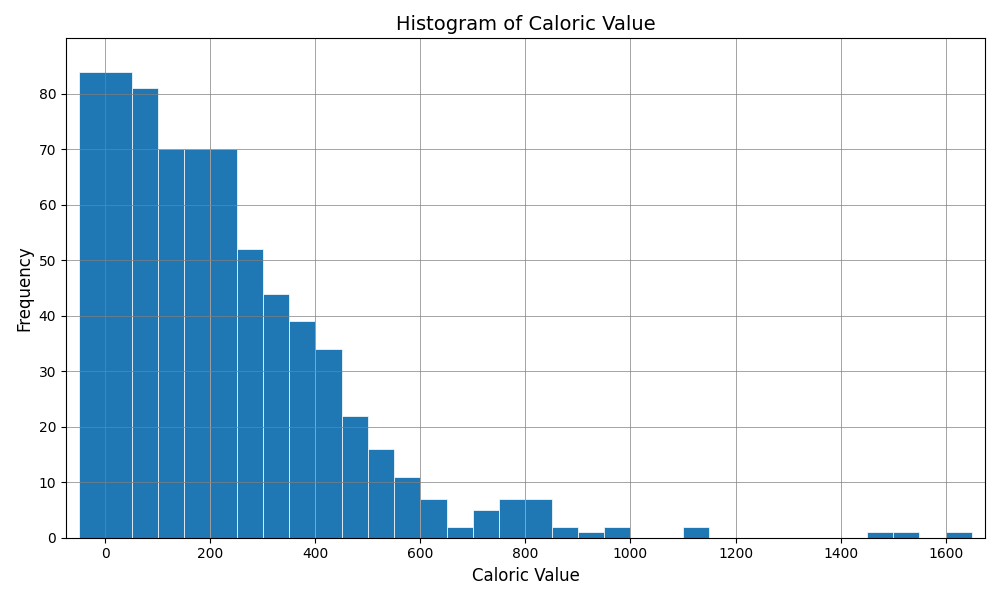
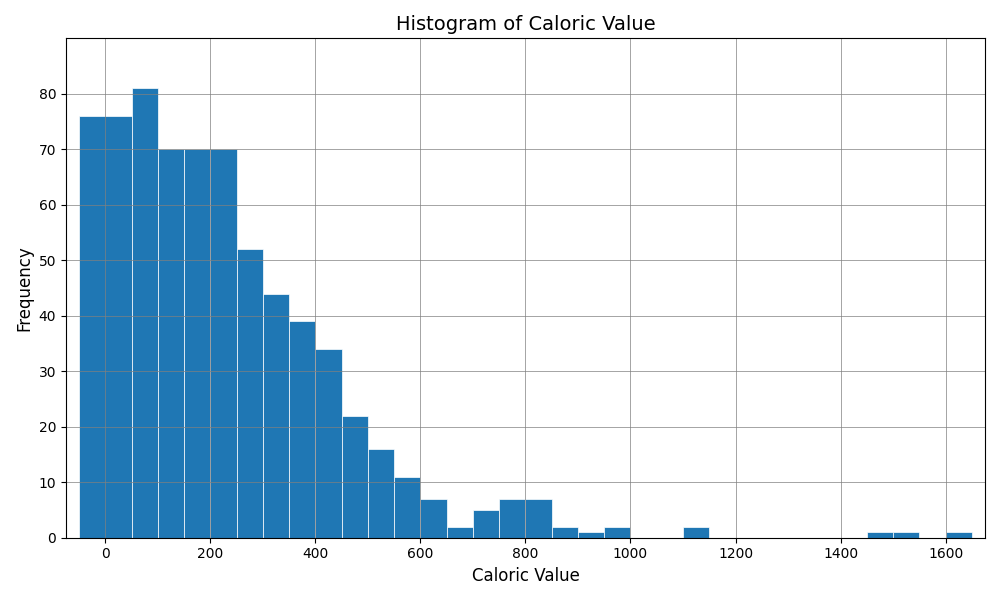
0: 84 -> 76
